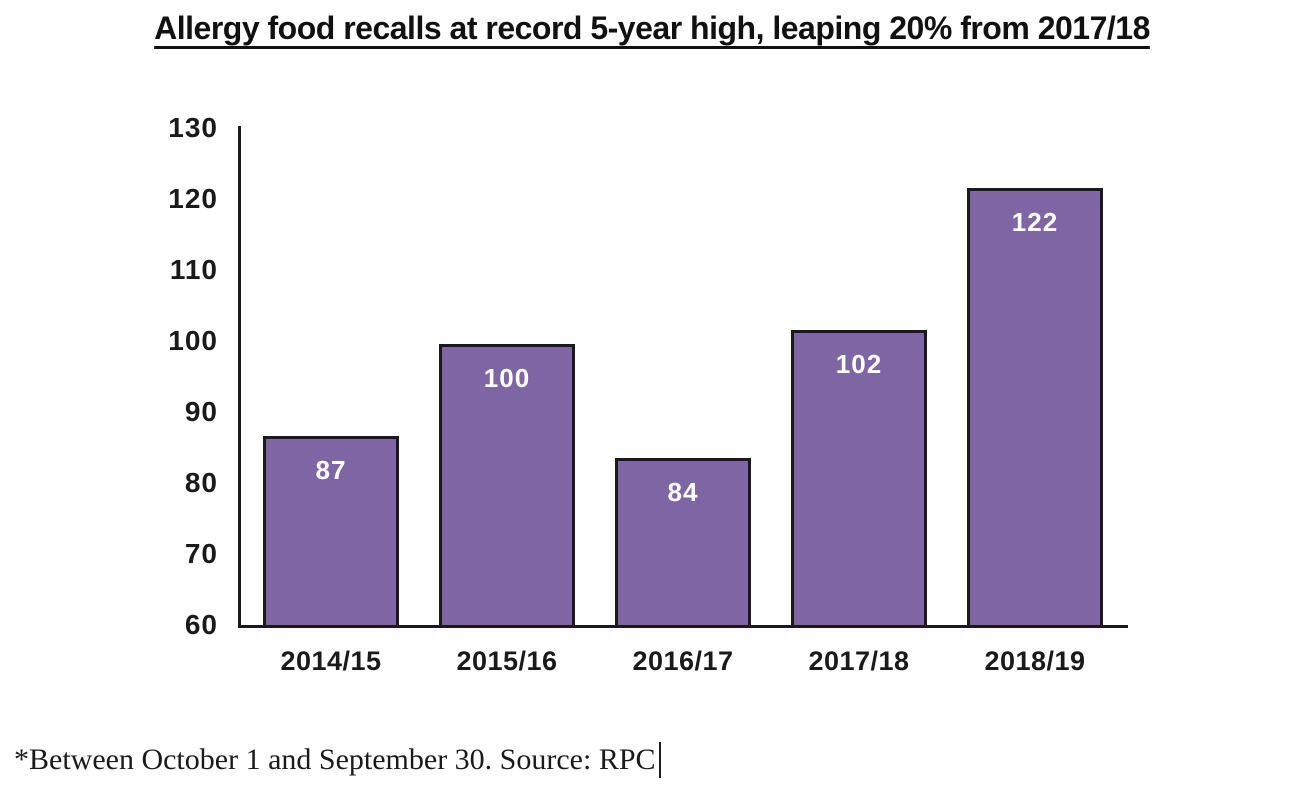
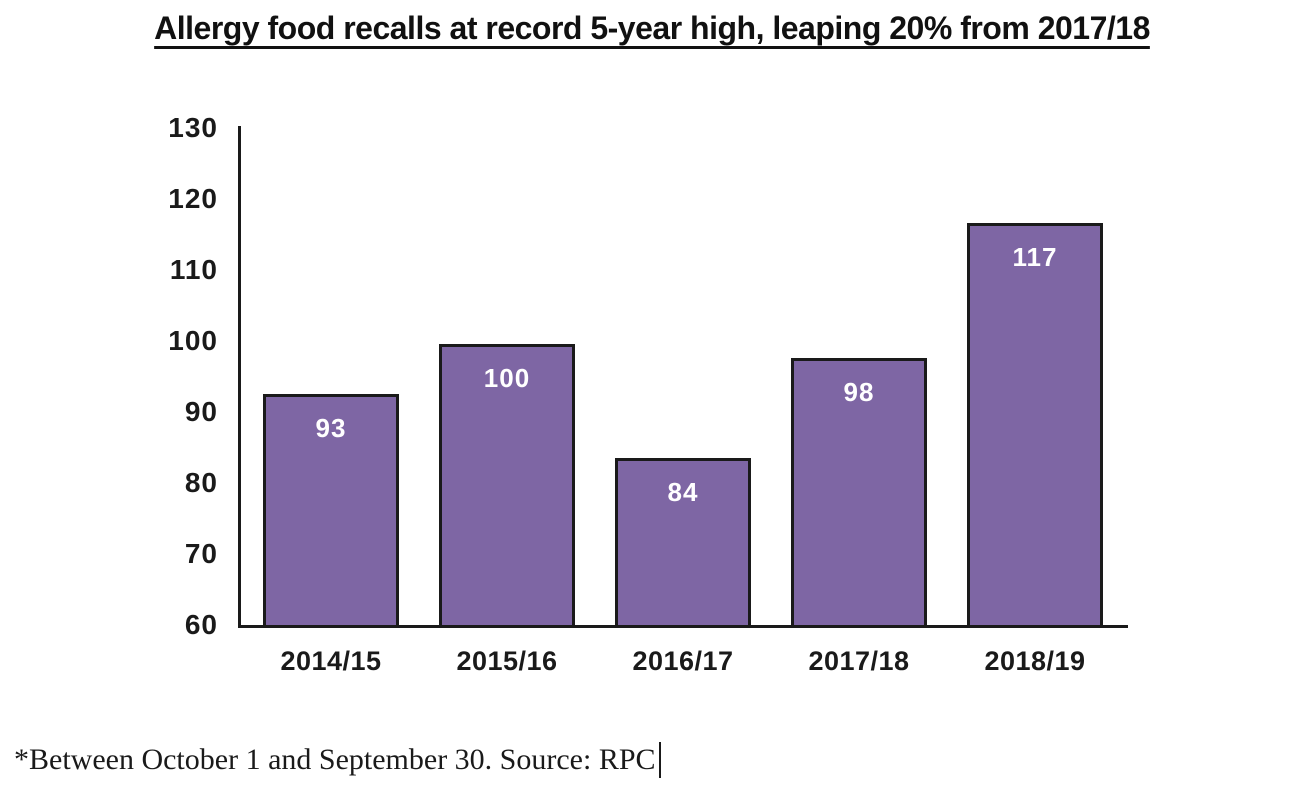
2014/15: 87 -> 93
2017/18: 102 -> 98
2018/19: 122 -> 117
